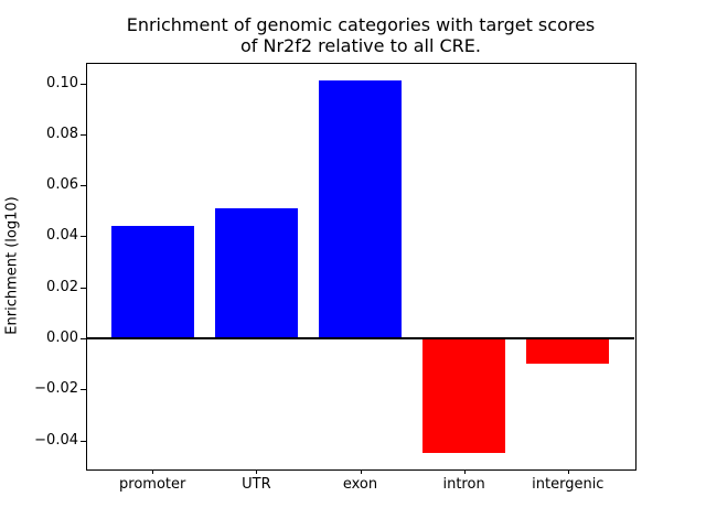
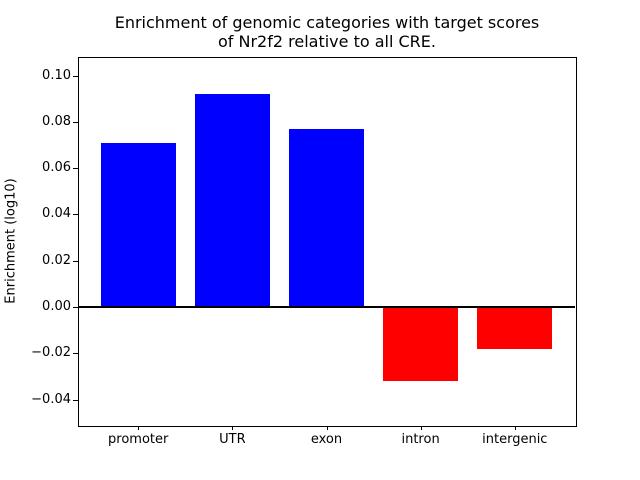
promoter: 0.044 -> 0.071
UTR: 0.051 -> 0.092
exon: 0.101 -> 0.077
intron: -0.045 -> -0.032
intergenic: -0.010 -> -0.018
